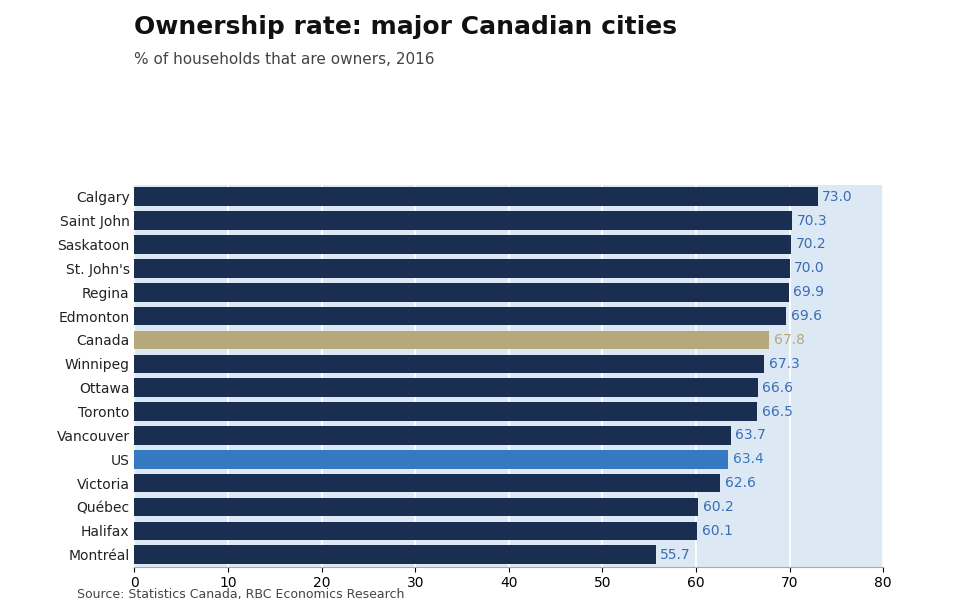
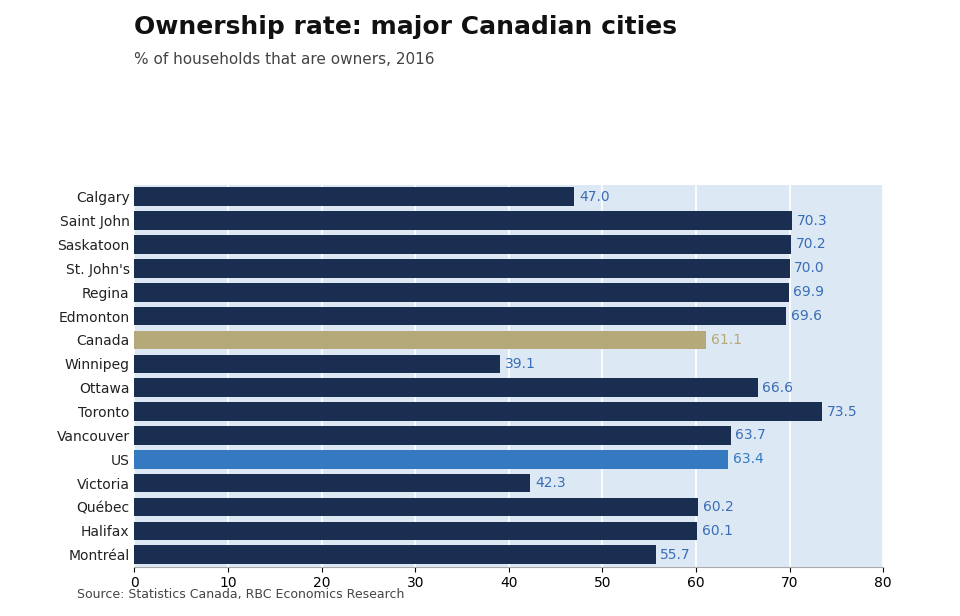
Calgary: 73.0 -> 47.0
Canada: 67.8 -> 61.1
Winnipeg: 67.3 -> 39.1
Toronto: 66.5 -> 73.5
Victoria: 62.6 -> 42.3
